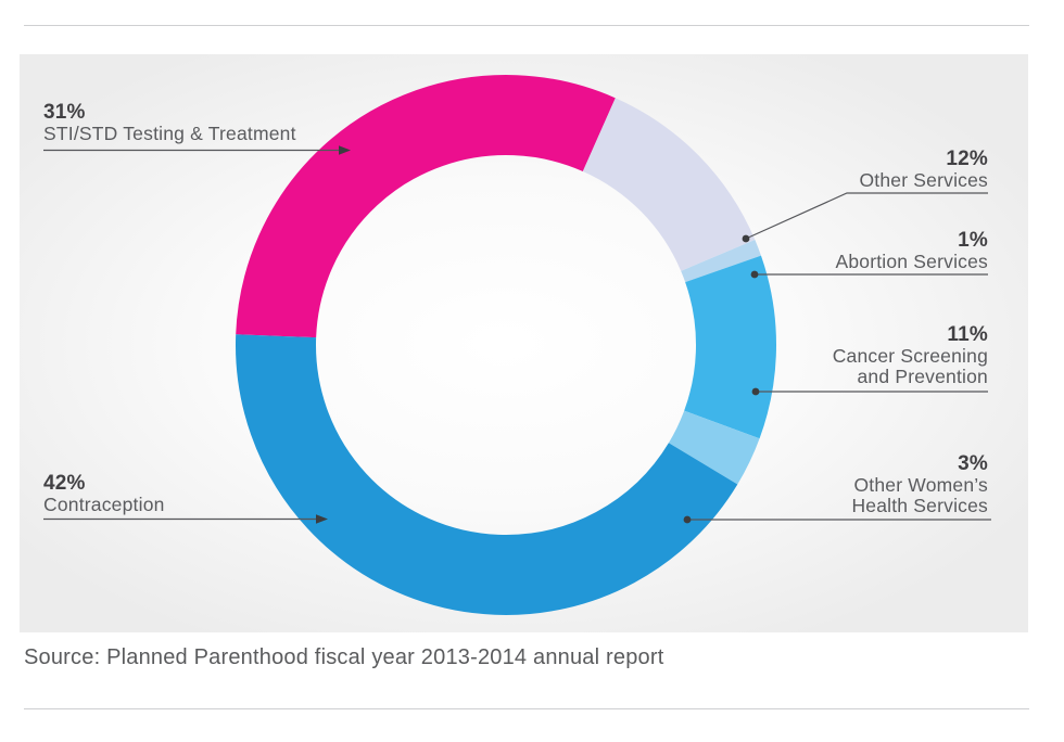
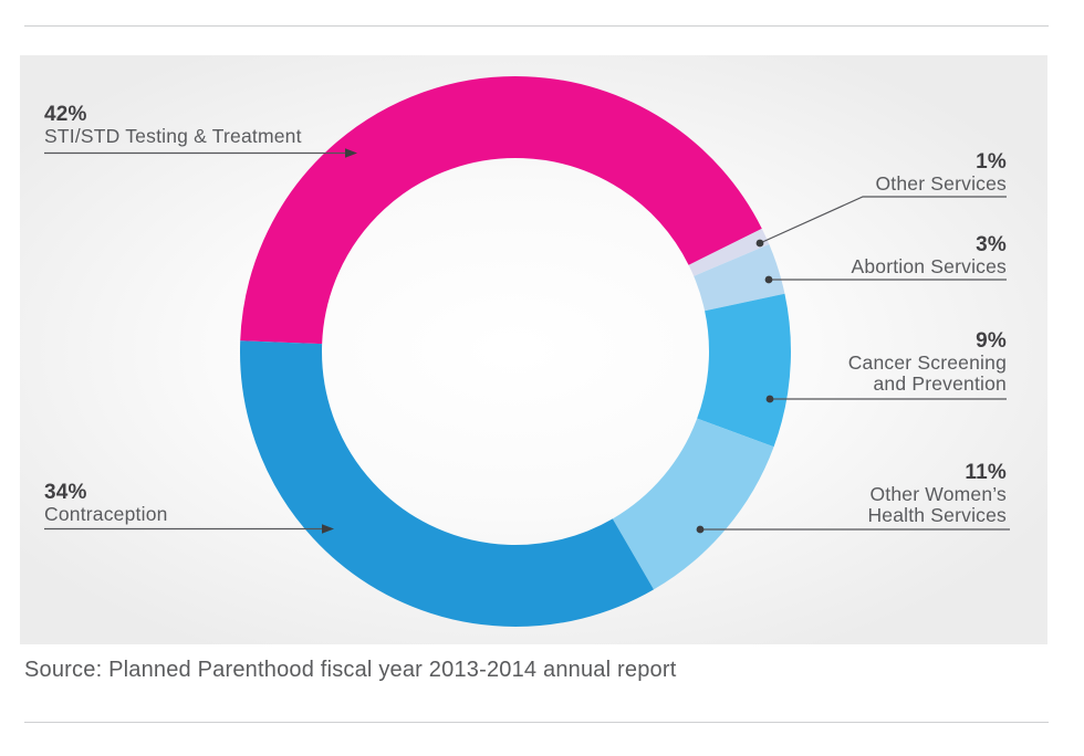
STI/STD Testing & Treatment: 31% -> 42%
Other Services: 12% -> 1%
Abortion Services: 1% -> 3%
Cancer Screening and Prevention: 11% -> 9%
Other Women’s Health Services: 3% -> 11%
Contraception: 42% -> 34%
